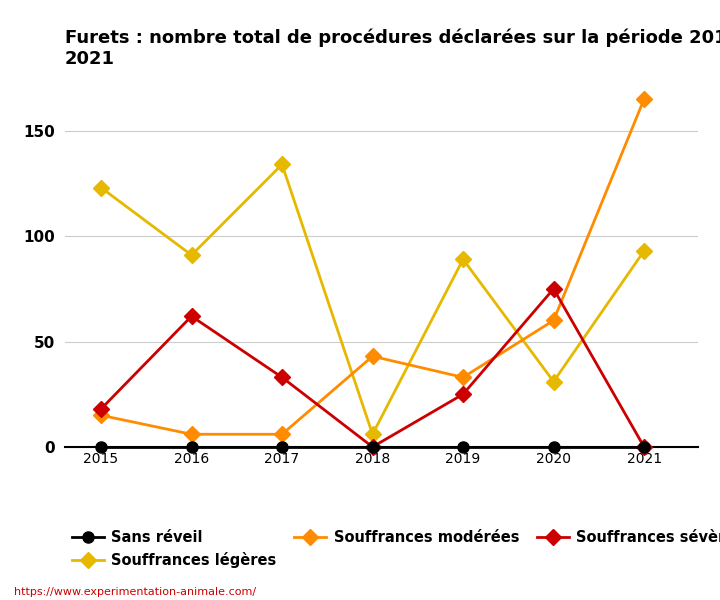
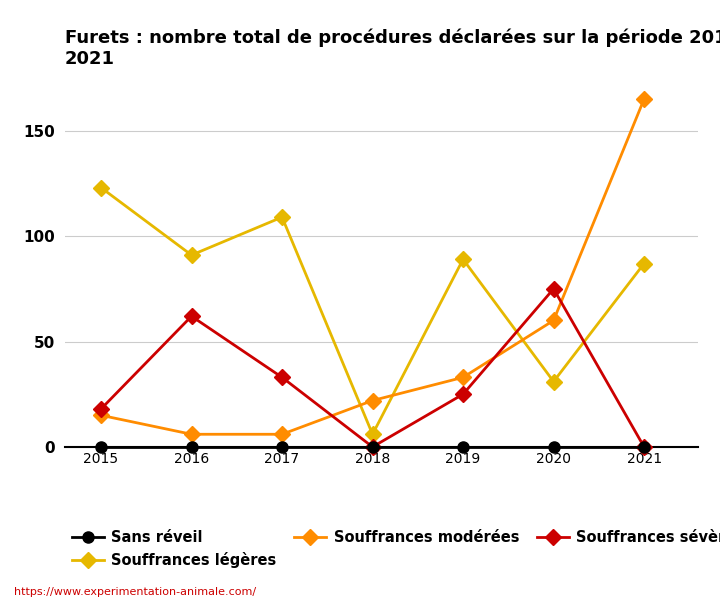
Souffrances légères/2017: 134 -> 109
Souffrances modérées/2018: 43 -> 22
Souffrances légères/2021: 93 -> 87
